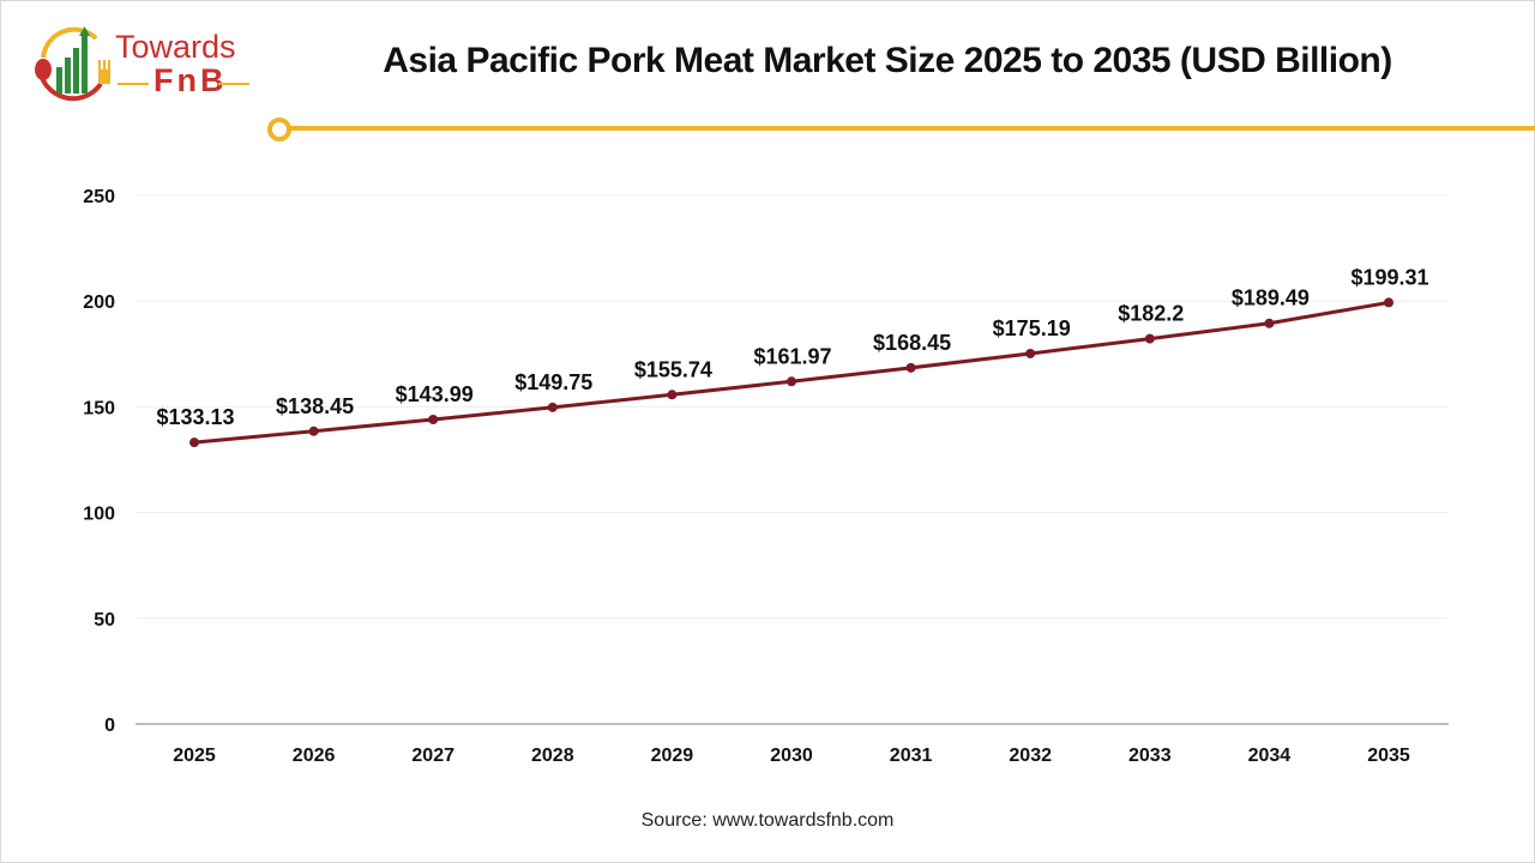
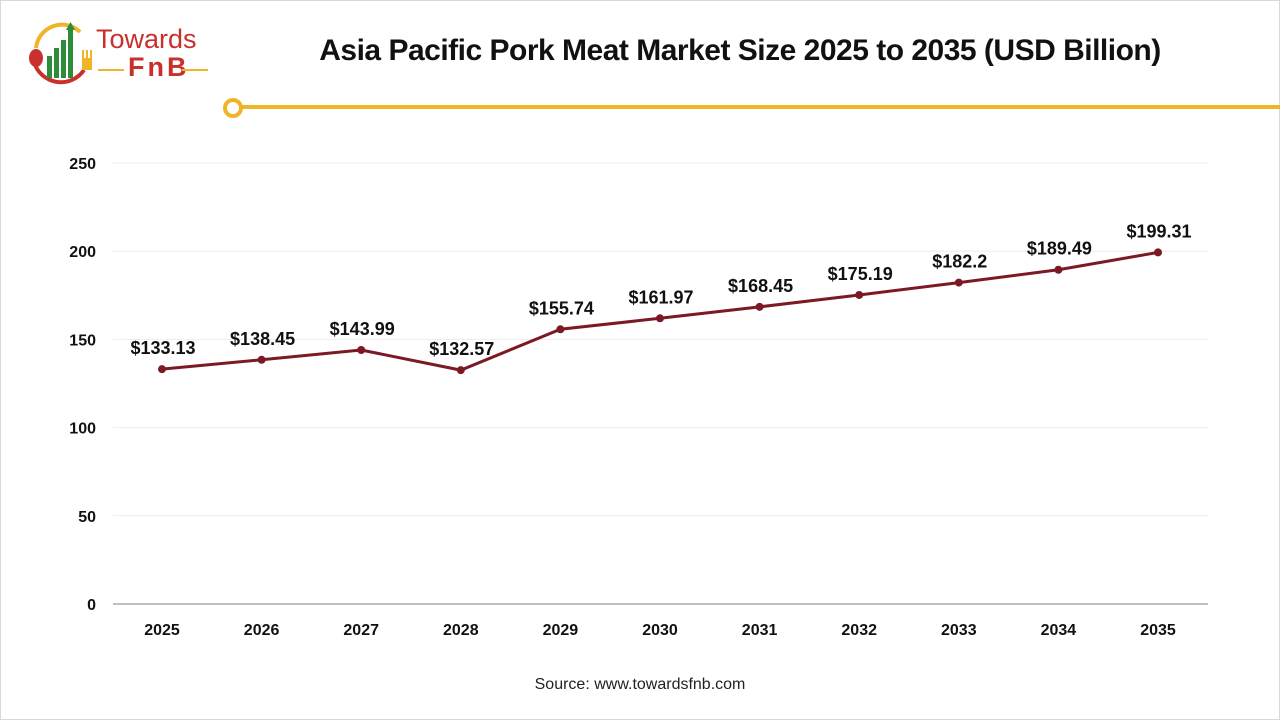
2028: $149.75 -> $132.57
